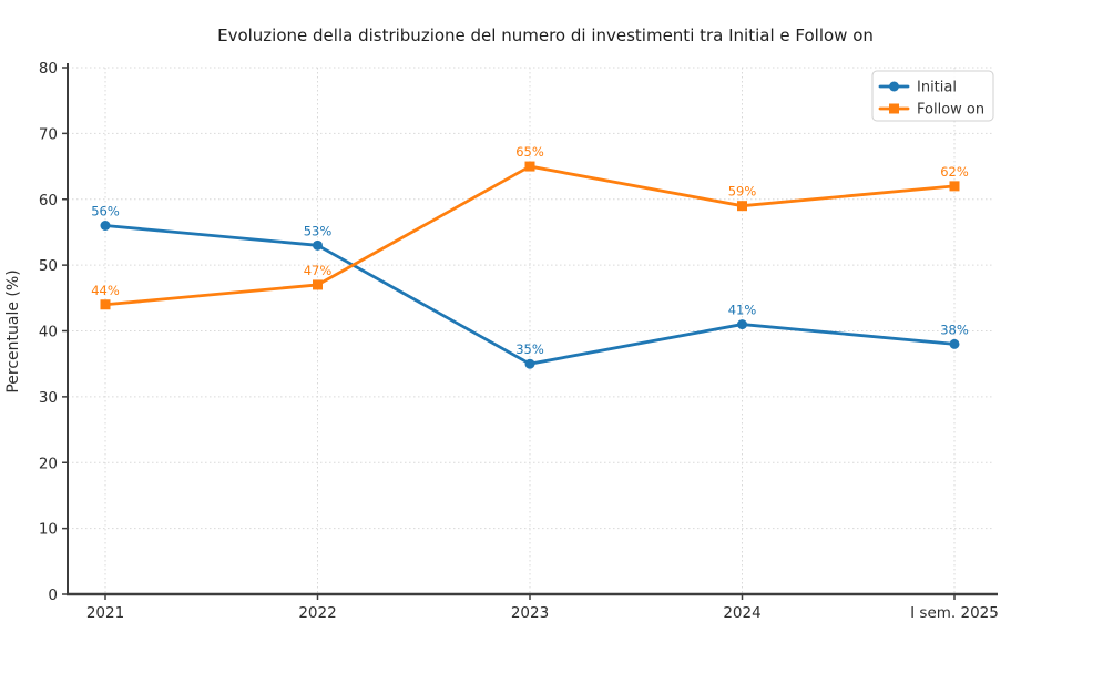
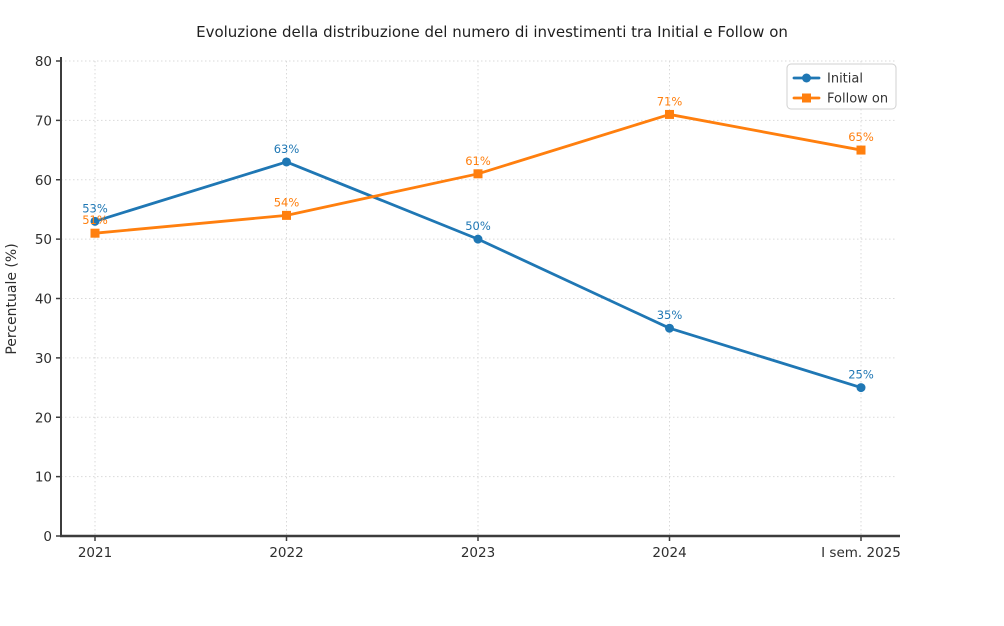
Initial/2021: 56% -> 53%
Follow on/2021: 44% -> 51%
Initial/2022: 53% -> 63%
Follow on/2022: 47% -> 54%
Initial/2023: 35% -> 50%
Follow on/2023: 65% -> 61%
Initial/2024: 41% -> 35%
Follow on/2024: 59% -> 71%
Initial/I sem. 2025: 38% -> 25%
Follow on/I sem. 2025: 62% -> 65%
